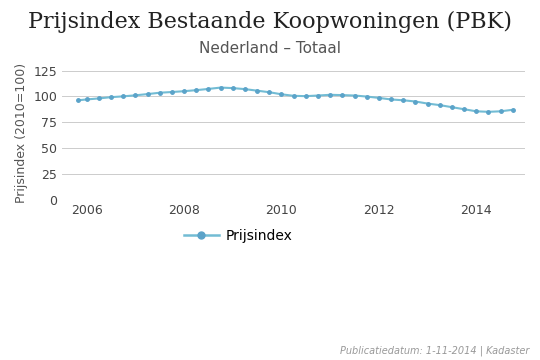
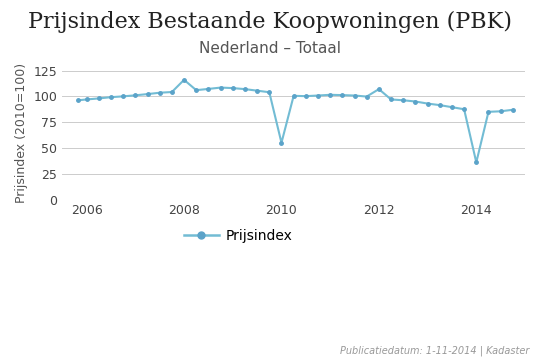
2008: 105 -> 116
2010: 102 -> 55
2012: 98 -> 107
2014: 86 -> 36
